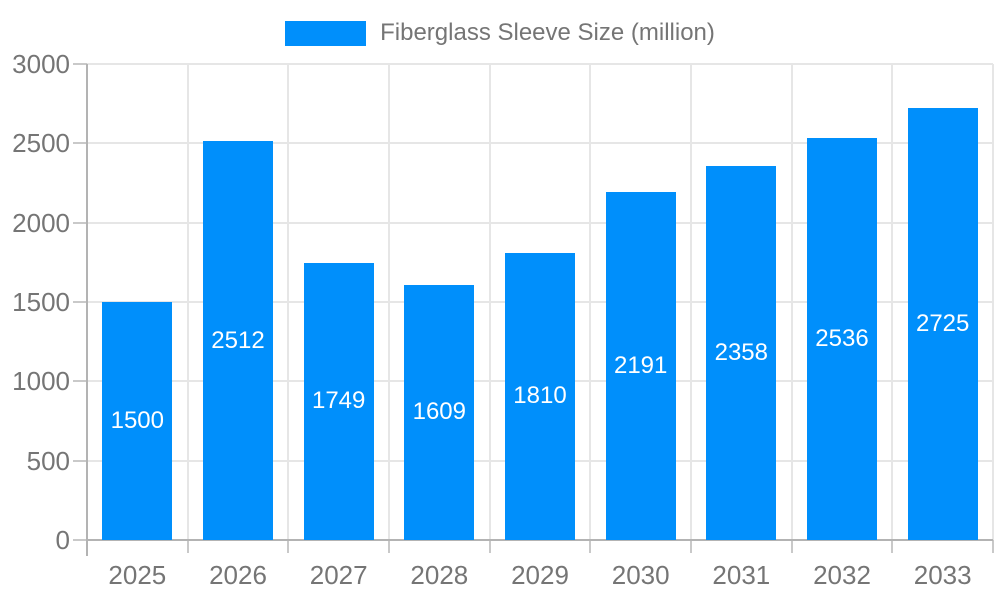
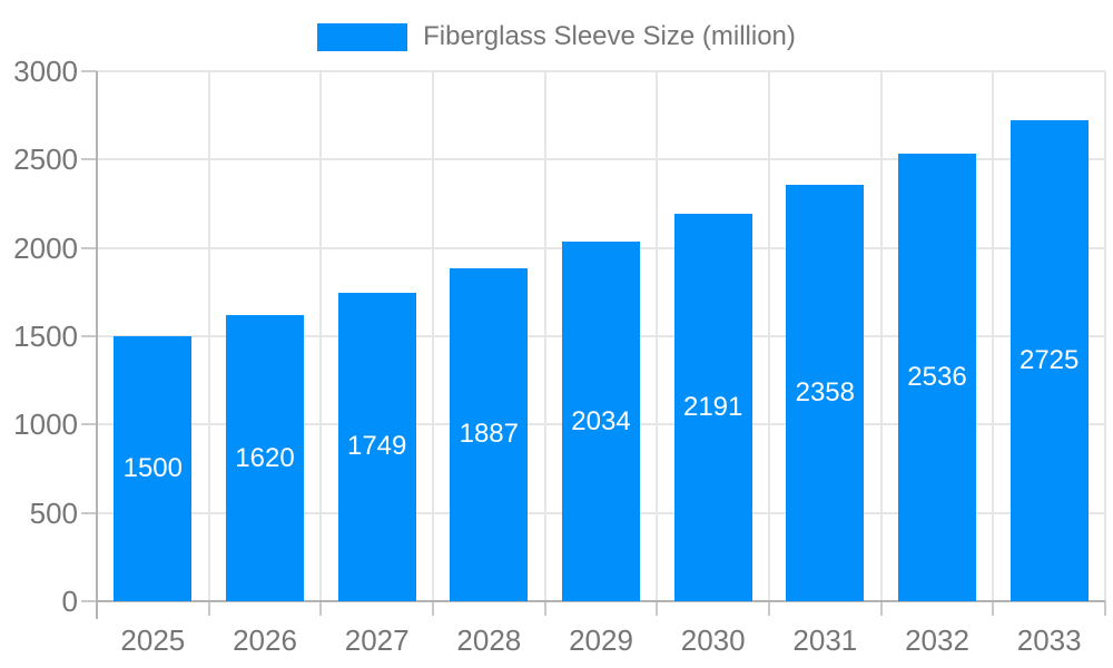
2026: 2512 -> 1620
2028: 1609 -> 1887
2029: 1810 -> 2034
